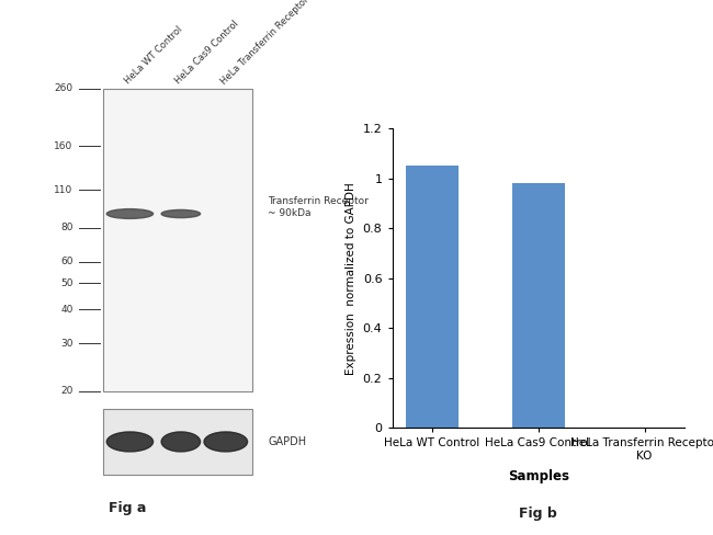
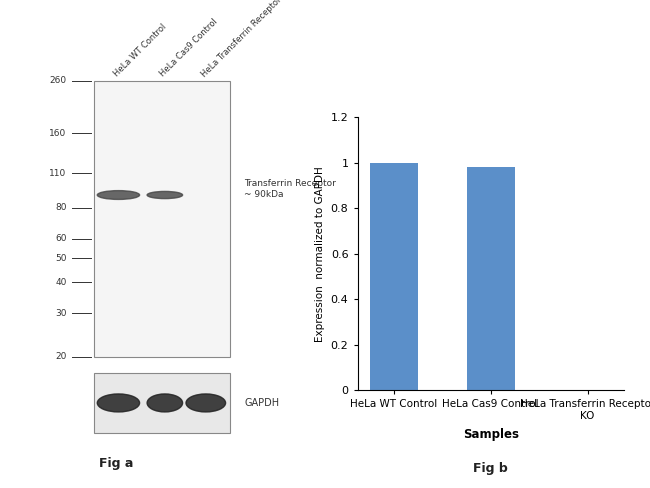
HeLa WT Control: 1.05 -> 1.00
